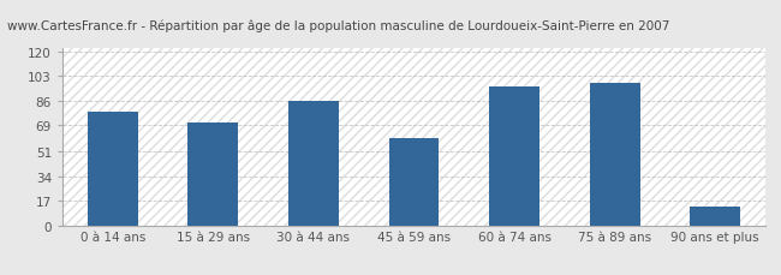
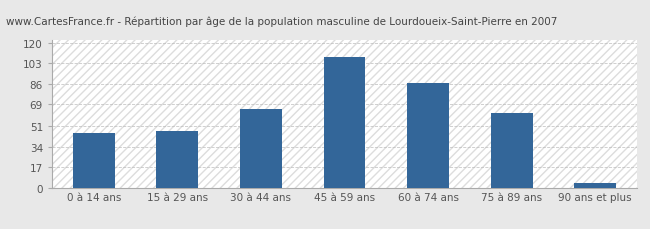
0 à 14 ans: 78 -> 45
15 à 29 ans: 71 -> 47
30 à 44 ans: 86 -> 65
45 à 59 ans: 60 -> 108
60 à 74 ans: 96 -> 87
75 à 89 ans: 98 -> 62
90 ans et plus: 13 -> 4
